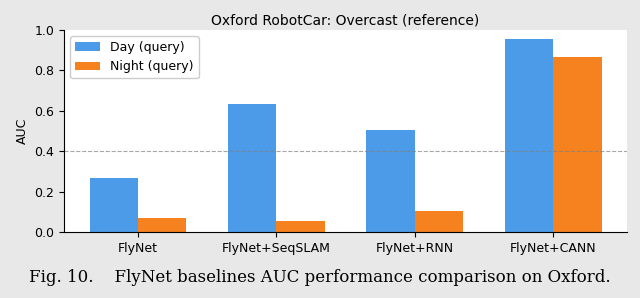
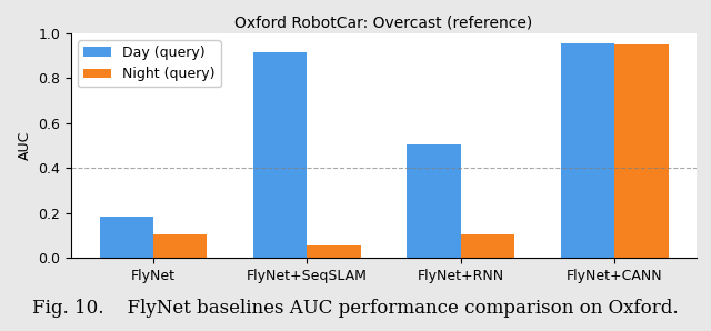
Day (query)/FlyNet: 0.270 -> 0.185
Night (query)/FlyNet: 0.070 -> 0.105
Day (query)/FlyNet+SeqSLAM: 0.635 -> 0.915
Night (query)/FlyNet+CANN: 0.865 -> 0.950
